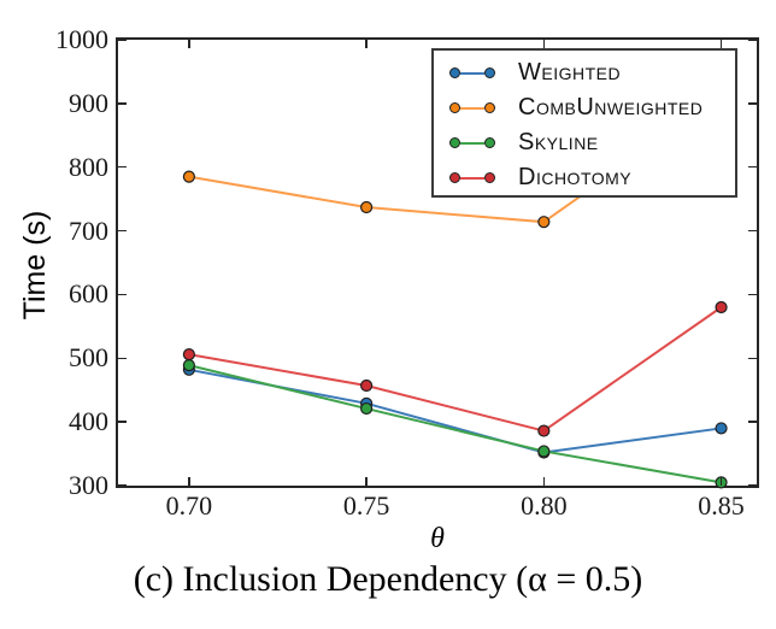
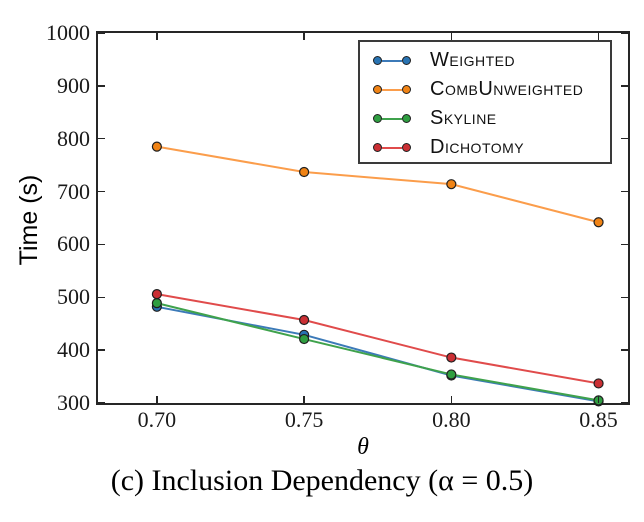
Weighted/0.85: 390 -> 300
CombUnweighted/0.85: 910 -> 640
Dichotomy/0.85: 580 -> 340
